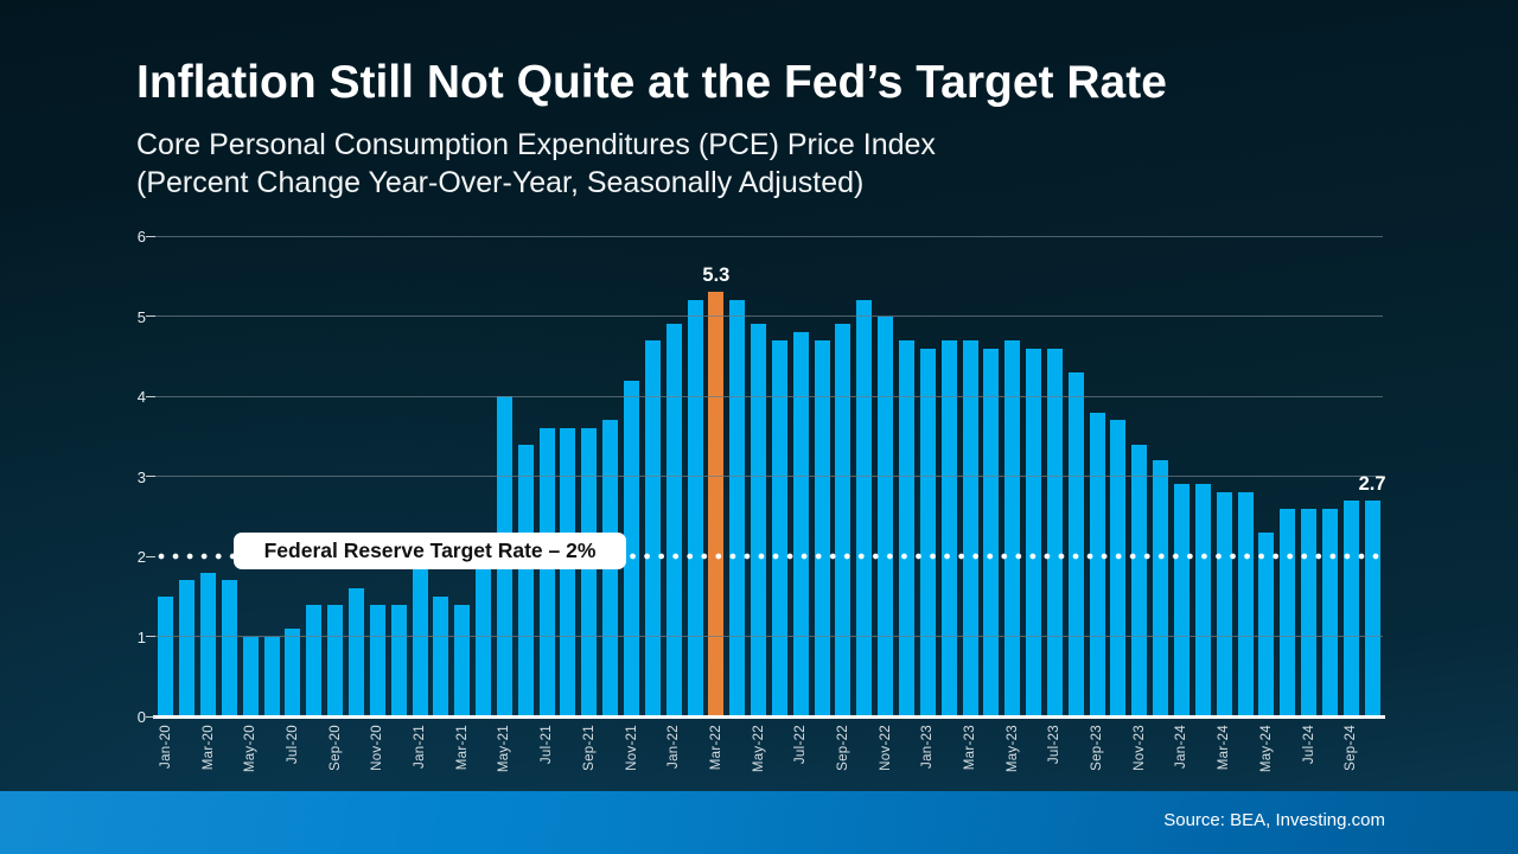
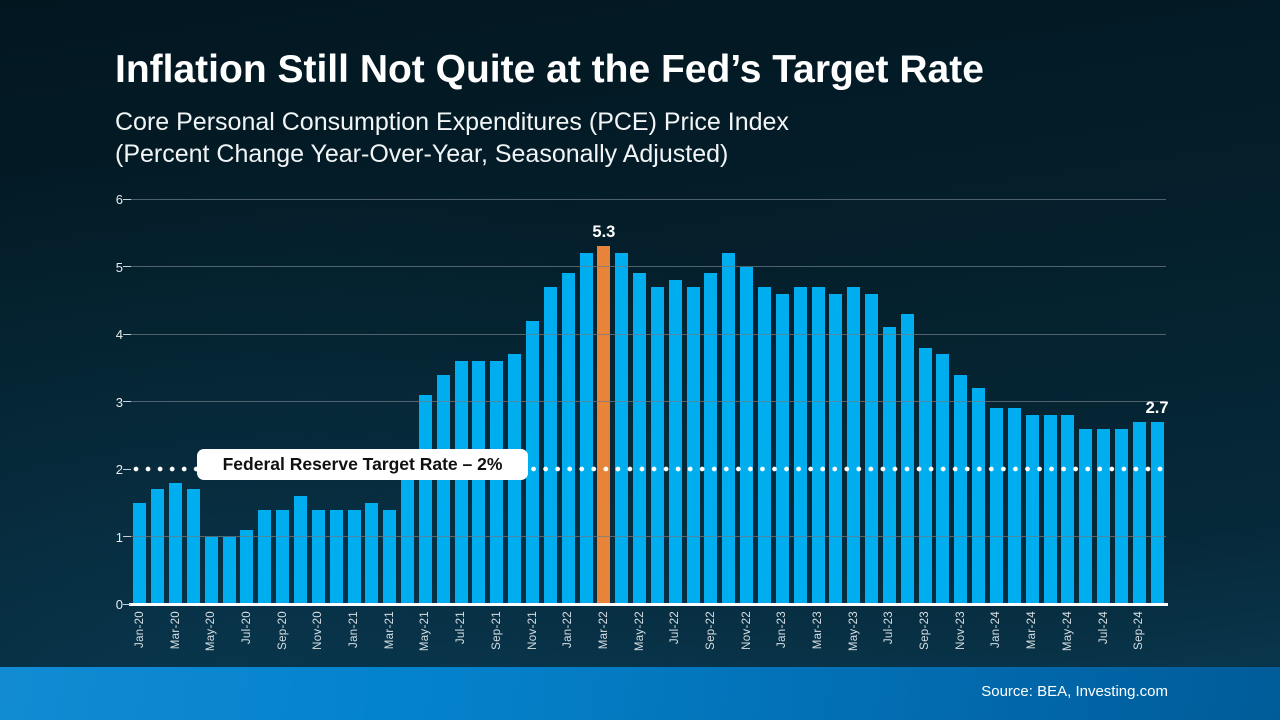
Jan-21: 2.3 -> 1.4
May-21: 4.0 -> 3.1
Jul-23: 4.6 -> 4.1
May-24: 2.3 -> 2.8
